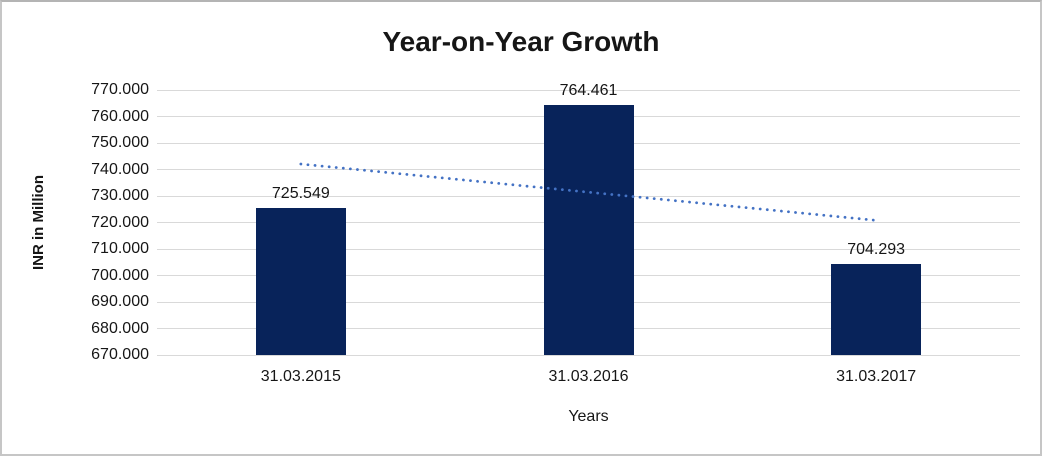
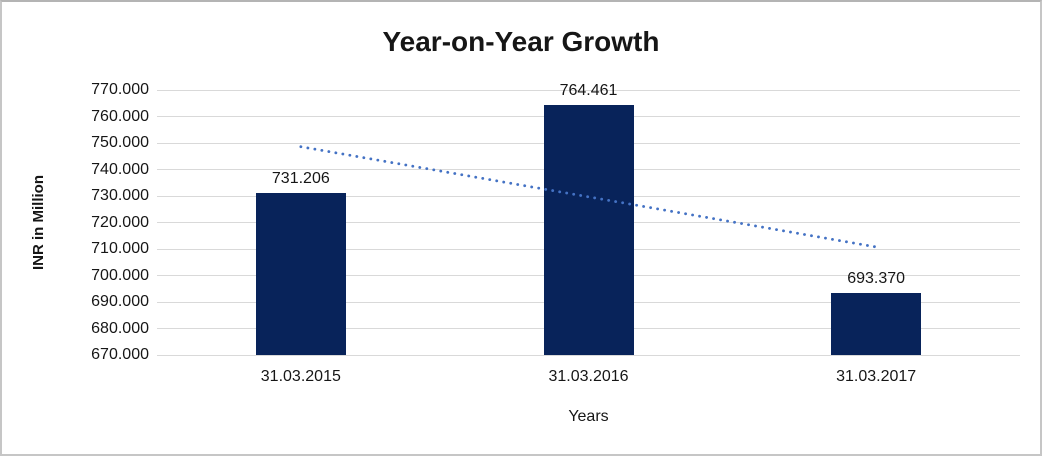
31.03.2015: 725.549 -> 731.206
31.03.2017: 704.293 -> 693.370
